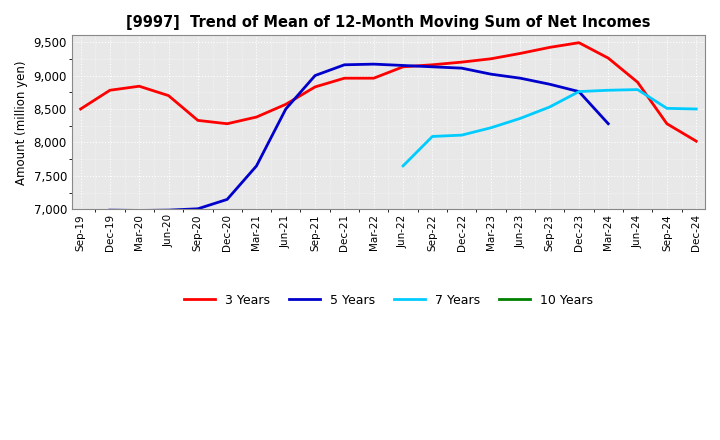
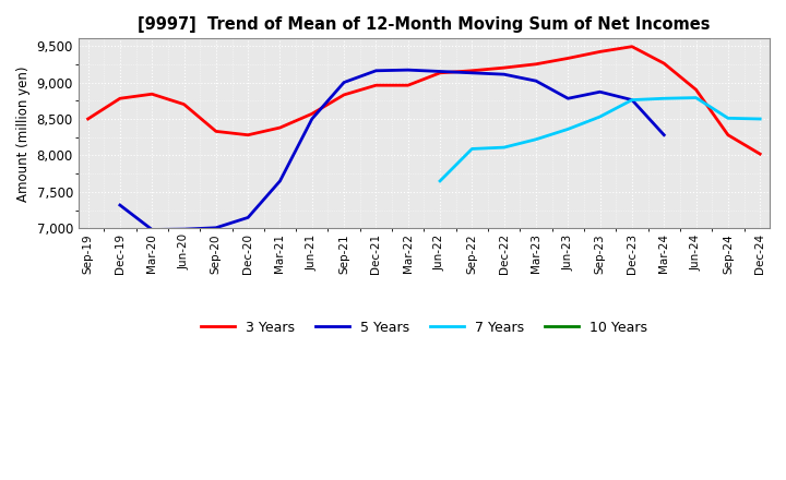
5 Years/Dec-19: 6,990 -> 7,320
5 Years/Jun-23: 8,960 -> 8,780
